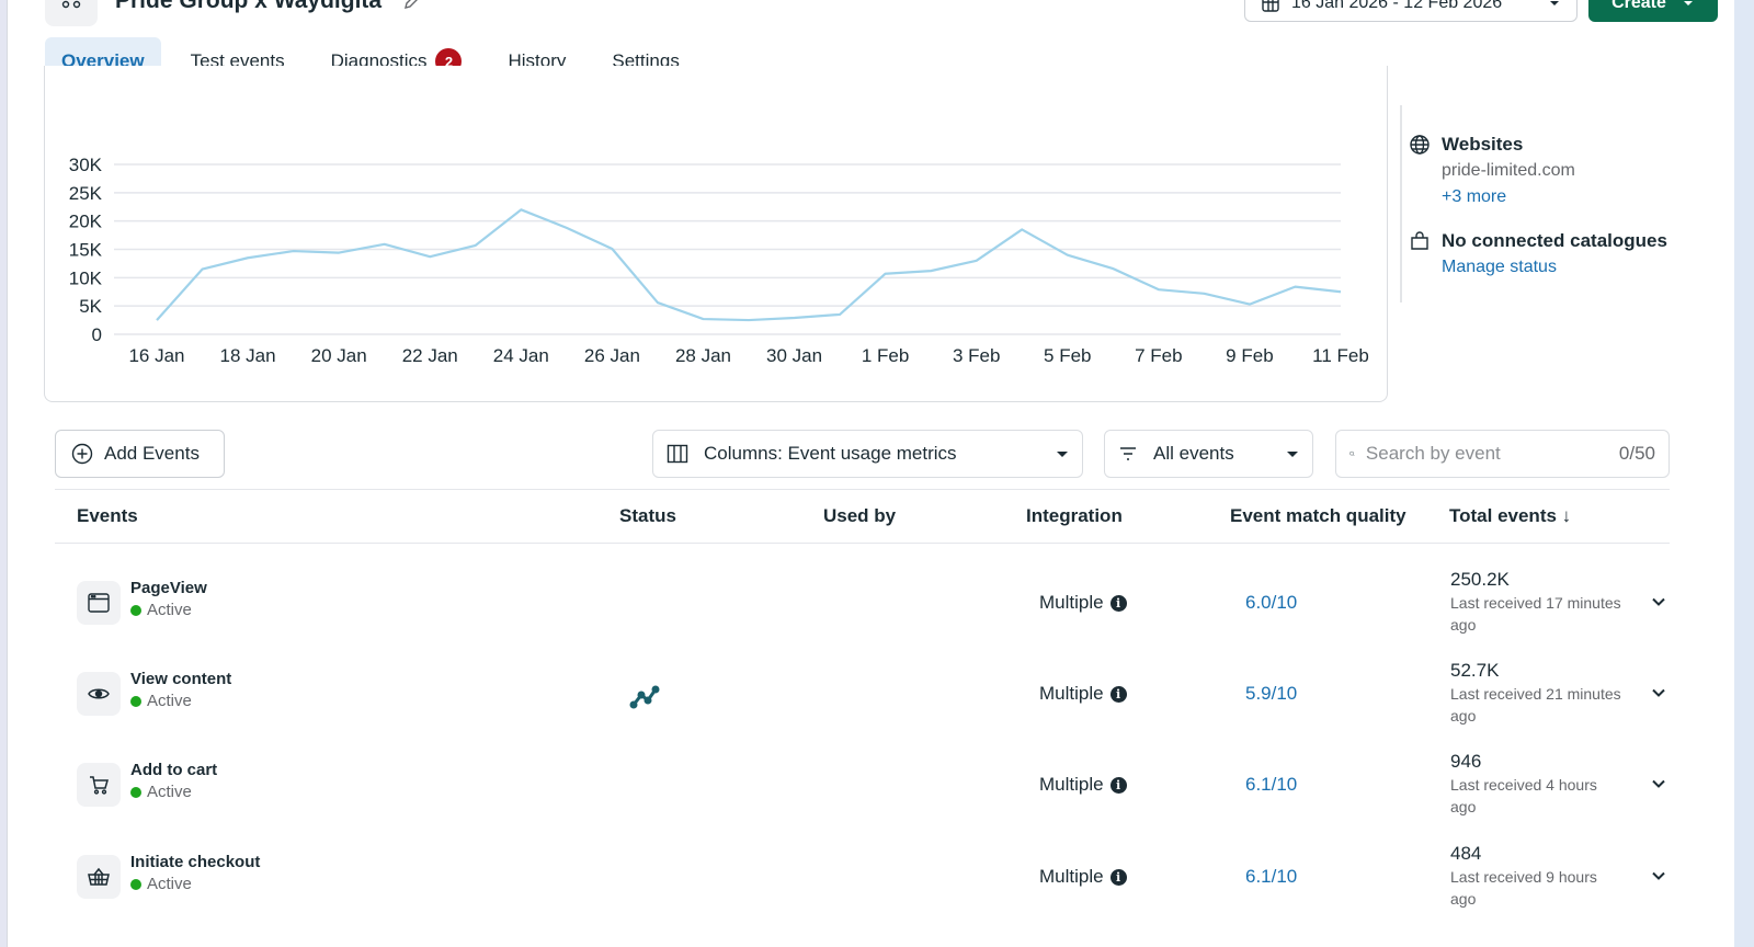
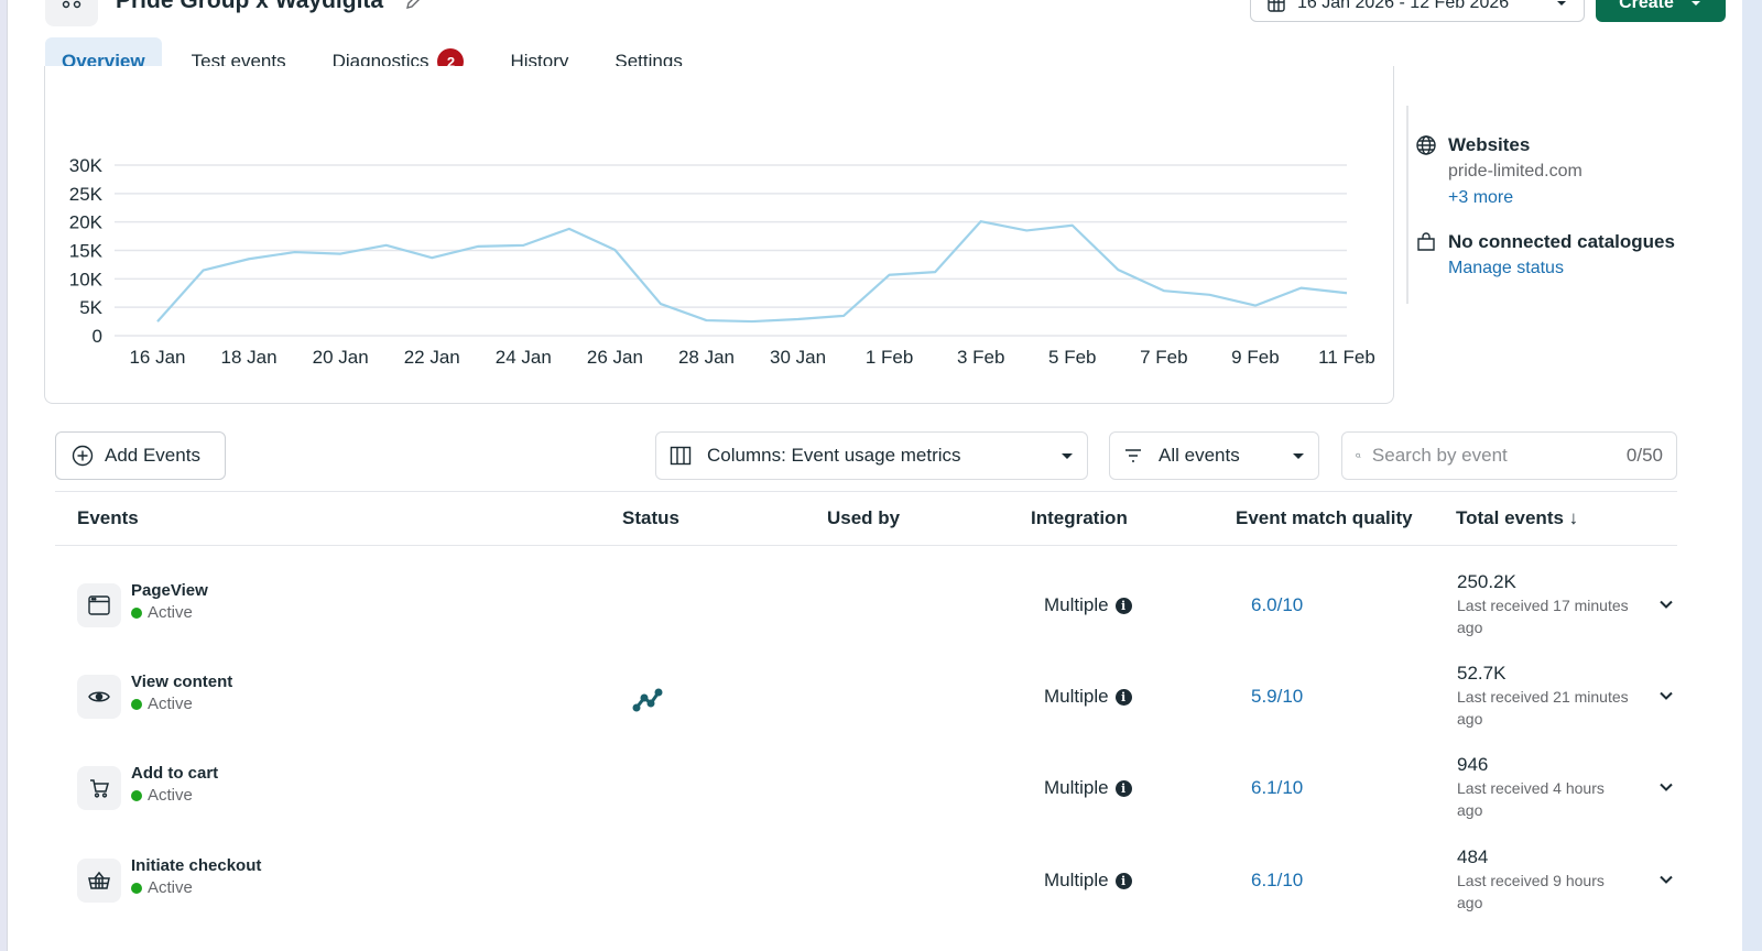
24 Jan: 22K -> 16K
3 Feb: 13K -> 20K
5 Feb: 14K -> 19K
